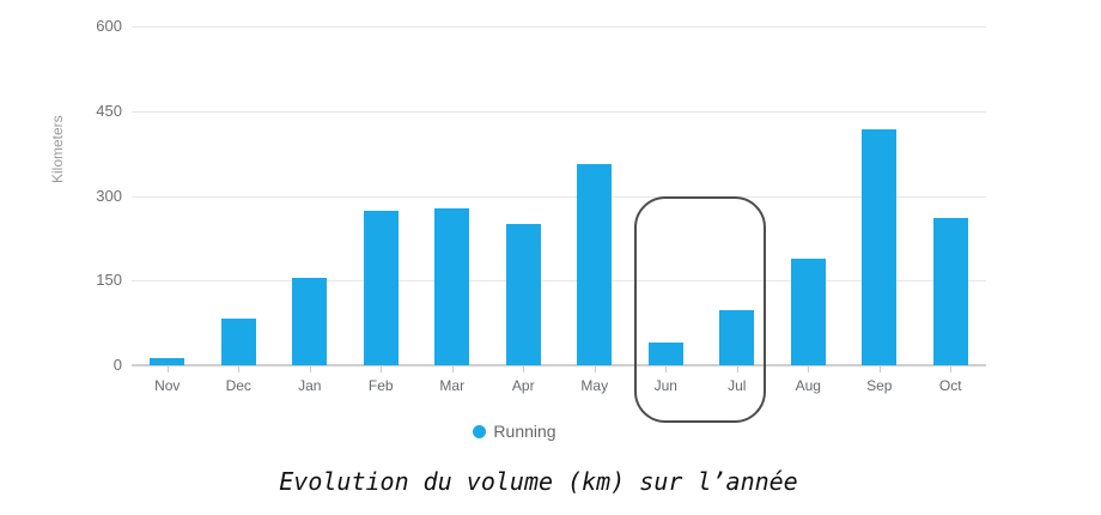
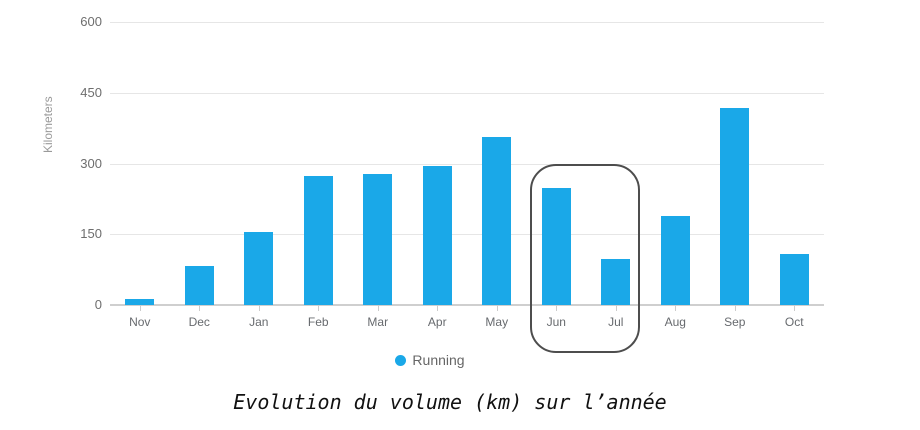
Apr: 250 -> 300
Jun: 40 -> 250
Oct: 260 -> 110
